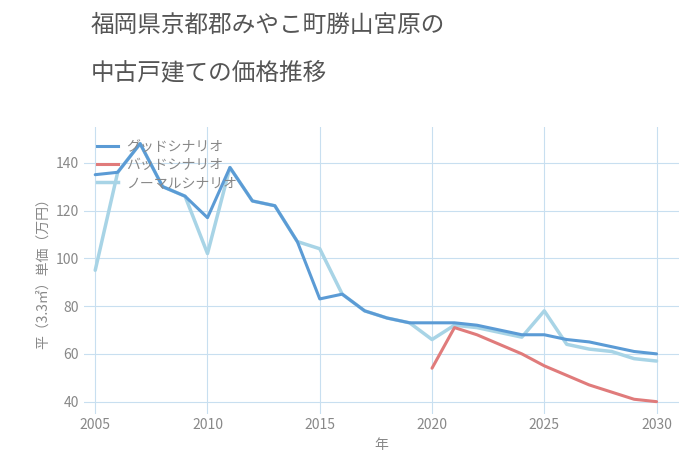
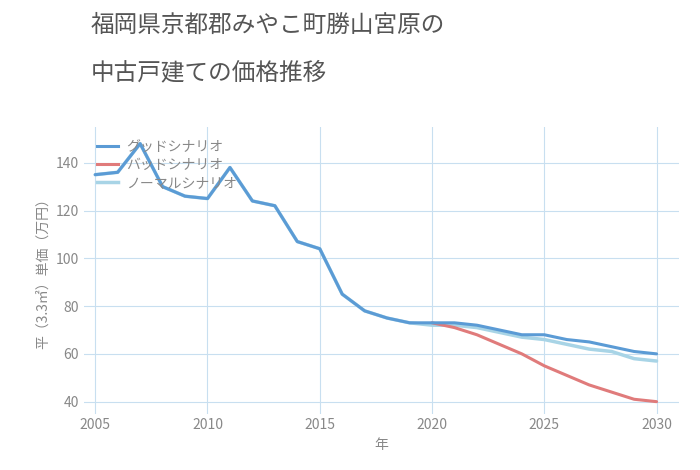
ノーマルシナリオ/2005: 95 -> 135
グッドシナリオ/2010: 117 -> 125
ノーマルシナリオ/2010: 102 -> 125
グッドシナリオ/2015: 83 -> 104
バッドシナリオ/2020: 54 -> 73
ノーマルシナリオ/2020: 66 -> 72
ノーマルシナリオ/2025: 78 -> 66
